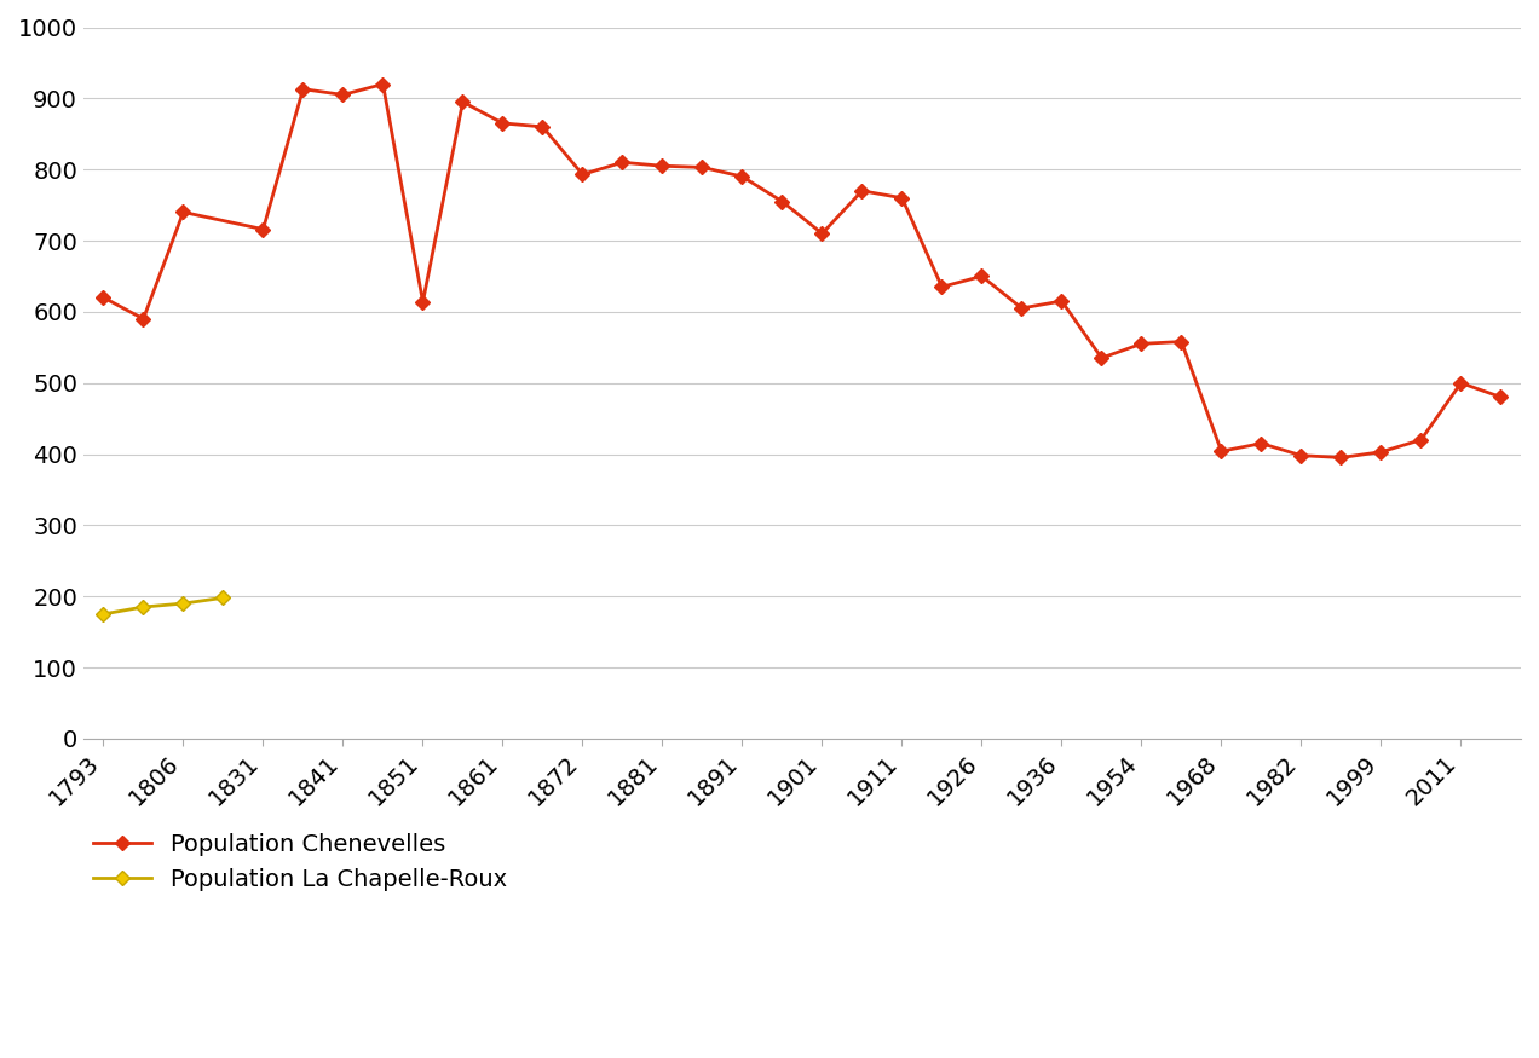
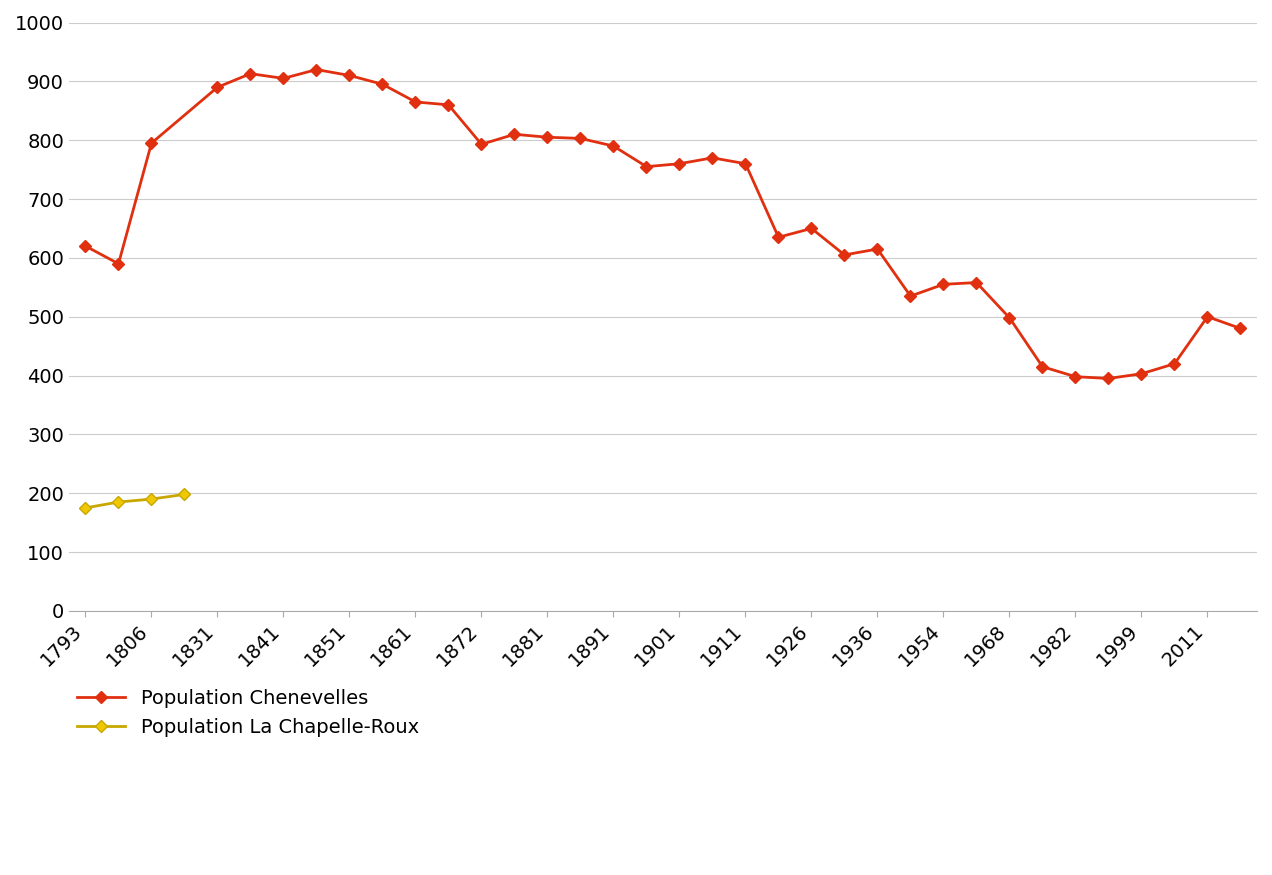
Population Chenevelles/1806: 740 -> 795
Population Chenevelles/1831: 716 -> 890
Population Chenevelles/1851: 614 -> 910
Population Chenevelles/1901: 710 -> 760
Population Chenevelles/1968: 404 -> 498
